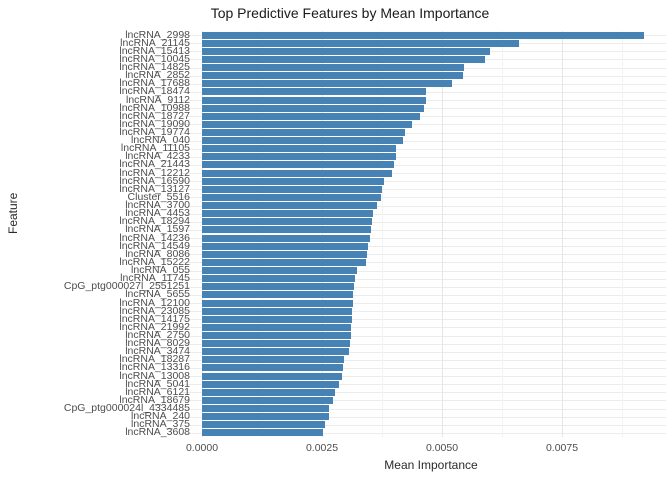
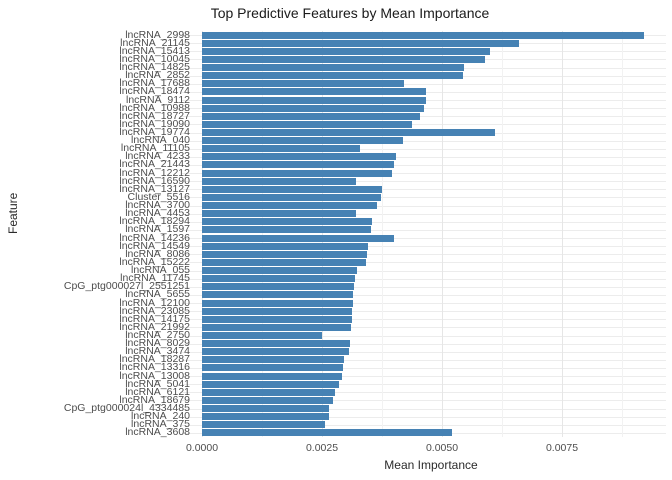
lncRNA_17688: 0.0052 -> 0.0042
lncRNA_19774: 0.0042 -> 0.0061
lncRNA_11105: 0.0040 -> 0.0033
lncRNA_16590: 0.0038 -> 0.0032
lncRNA_4453: 0.0036 -> 0.0032
lncRNA_14236: 0.0035 -> 0.0040
lncRNA_2750: 0.0031 -> 0.0025
lncRNA_3608: 0.0025 -> 0.0052
